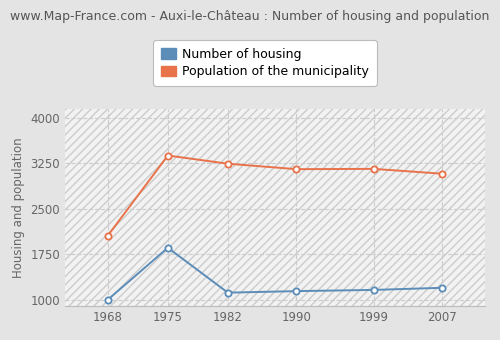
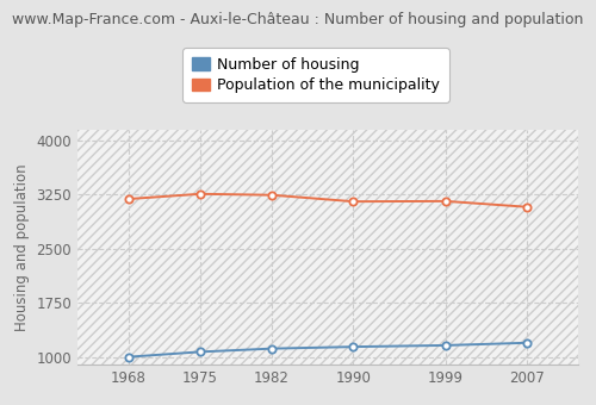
Population of the municipality/1968: 2060 -> 3190
Number of housing/1975: 1860 -> 1080
Population of the municipality/1975: 3380 -> 3260
